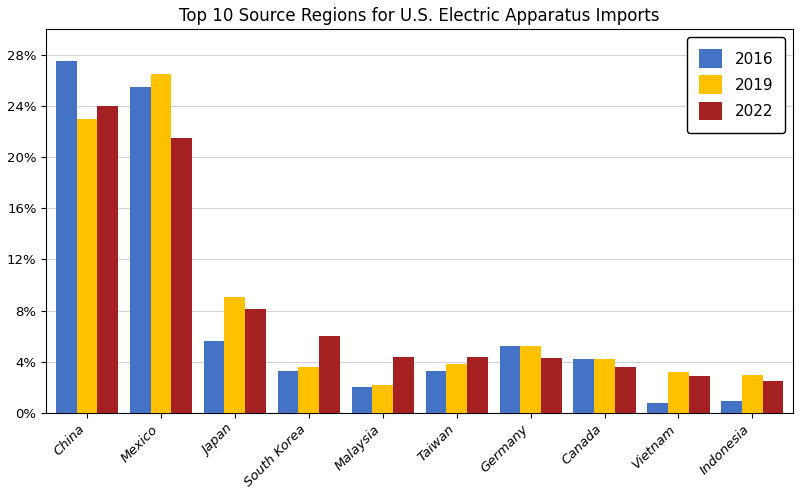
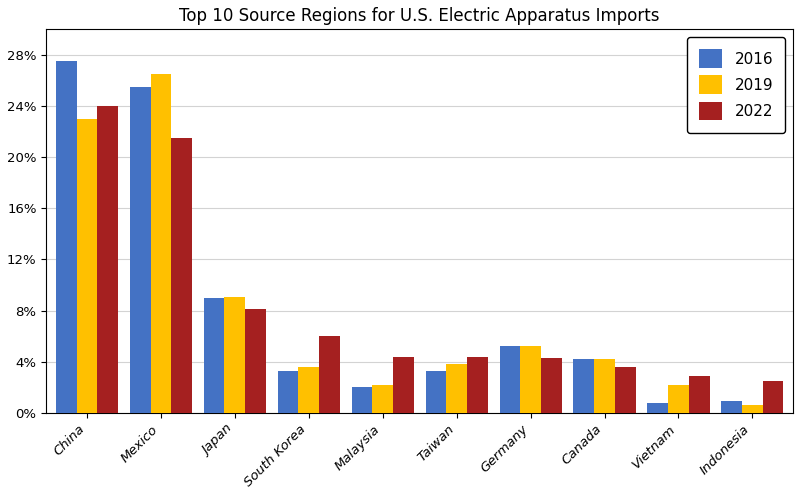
2016/Japan: 5.6% -> 9.0%
2019/Vietnam: 3.2% -> 2.2%
2019/Indonesia: 3.0% -> 0.6%
